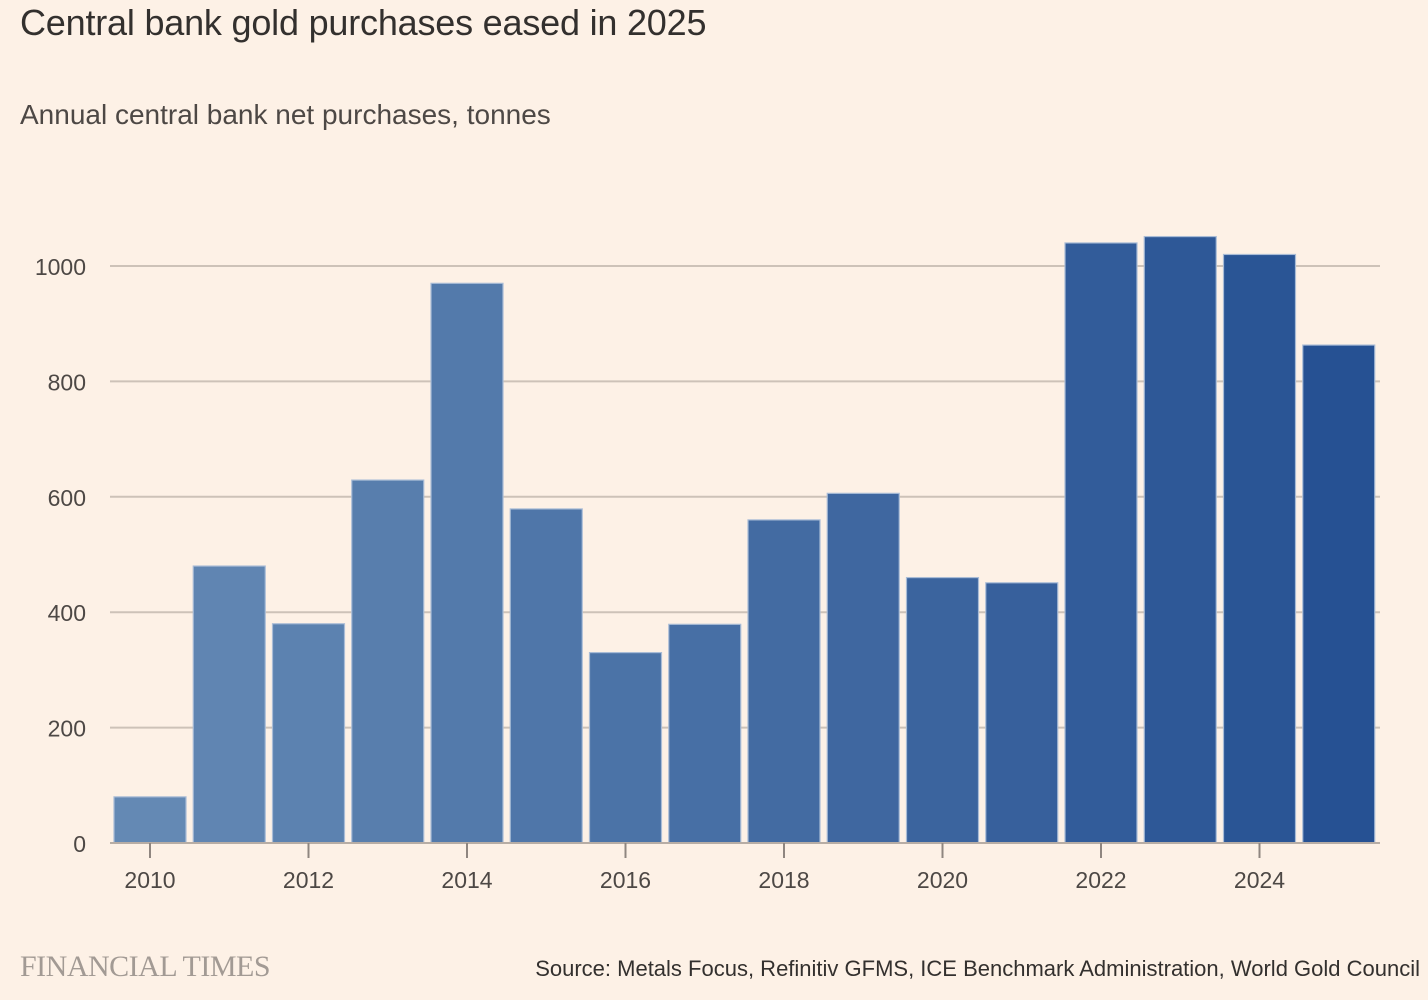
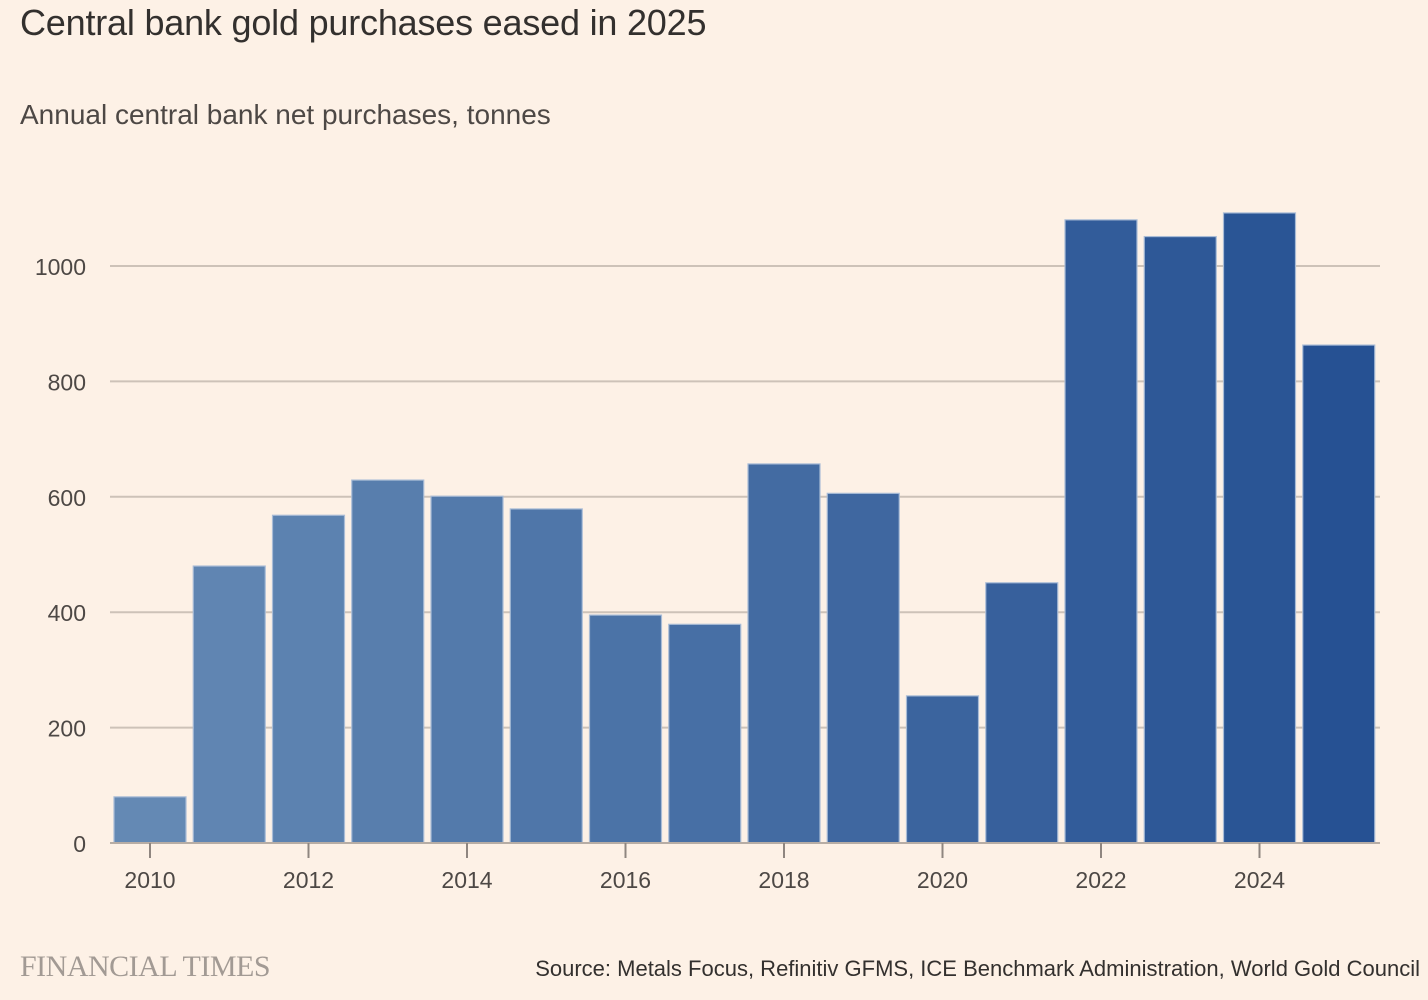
2012: 380 -> 570
2014: 970 -> 600
2016: 330 -> 400
2018: 560 -> 660
2020: 460 -> 260
2022: 1040 -> 1080
2024: 1020 -> 1090
